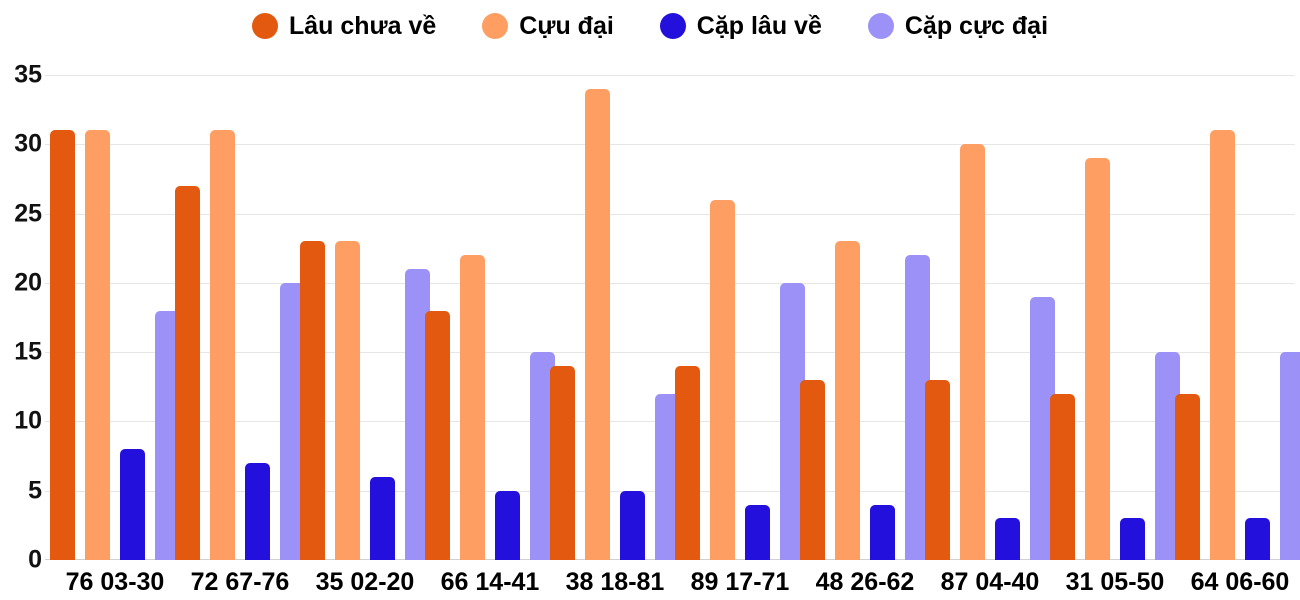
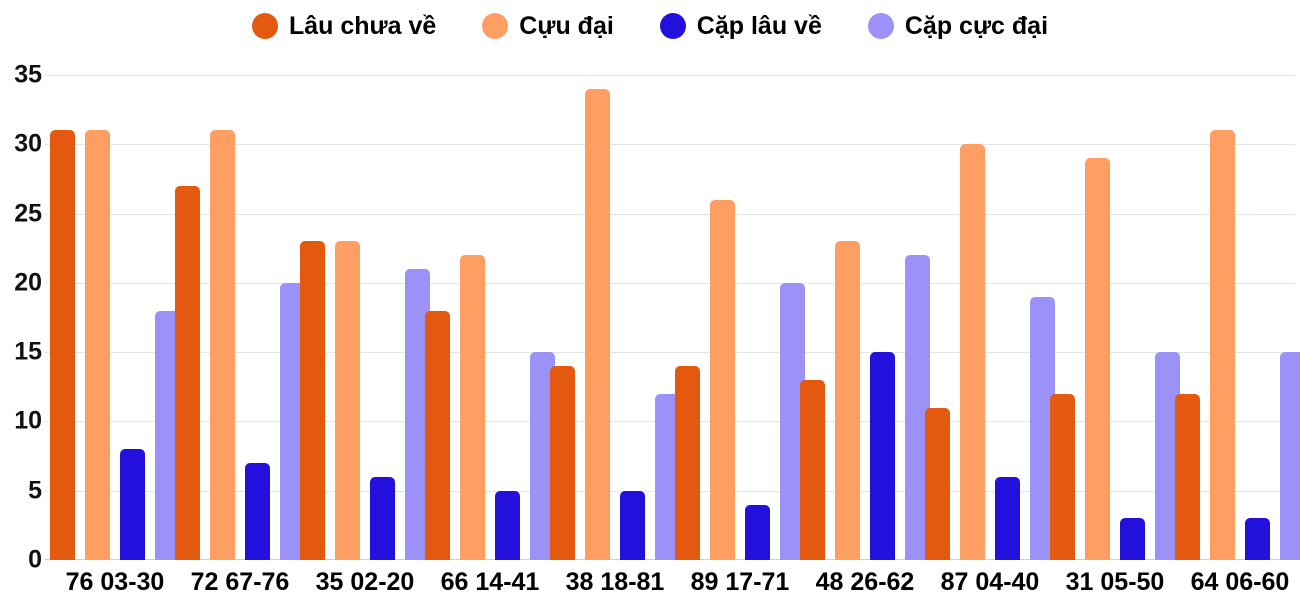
Cặp lâu về/48 26-62: 4 -> 15
Lâu chưa về/87 04-40: 13 -> 11
Cặp lâu về/87 04-40: 3 -> 6
